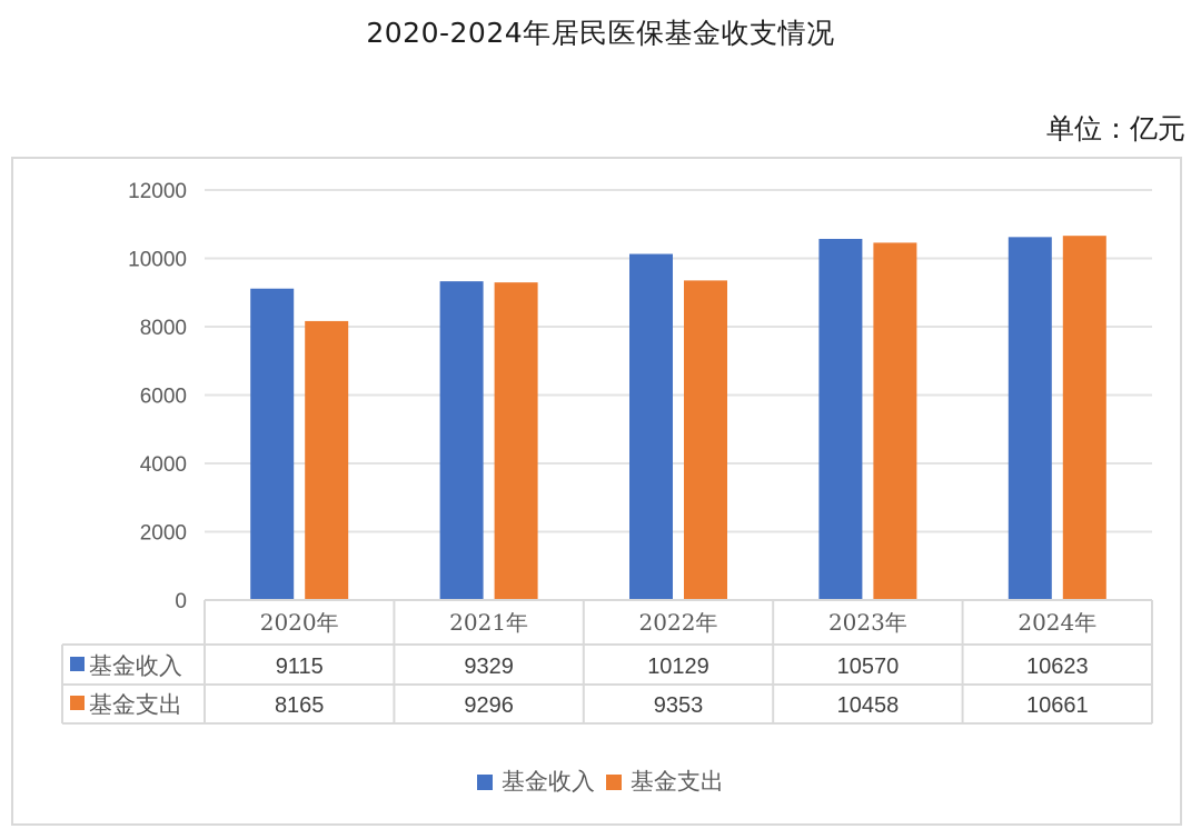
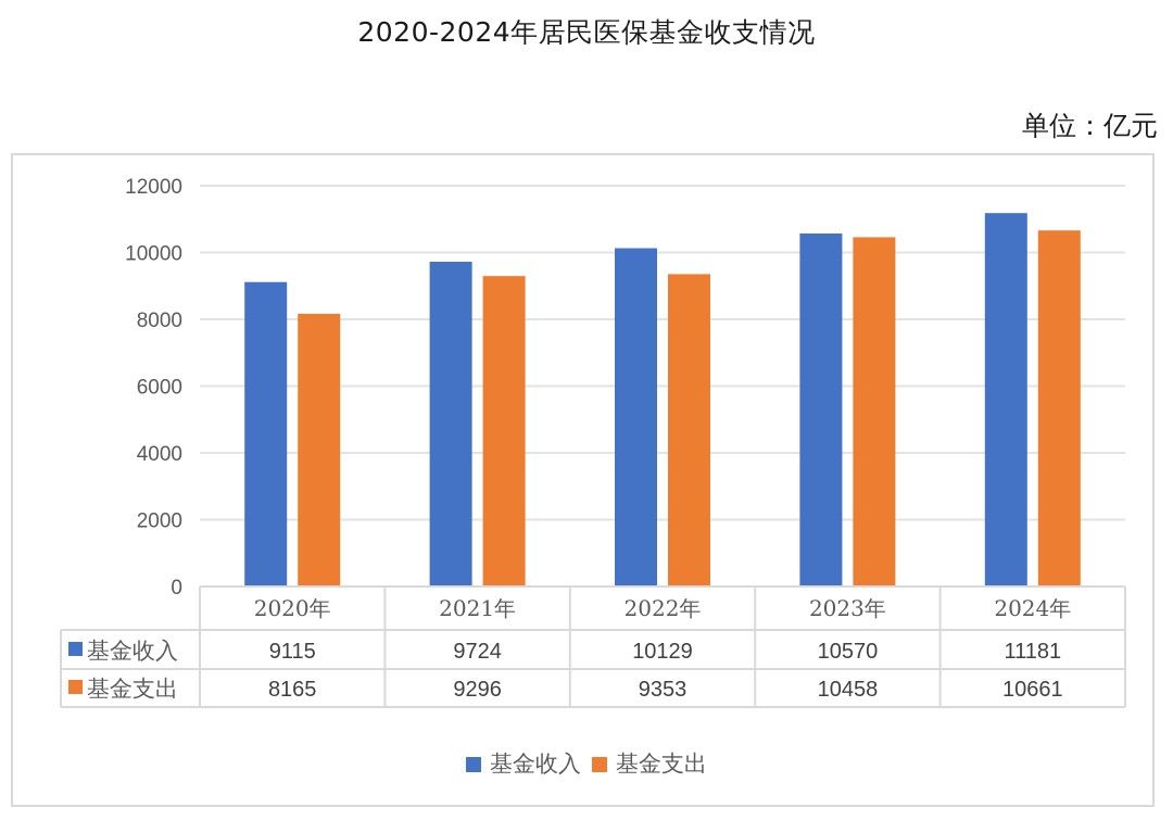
基金收入/2021年: 9329 -> 9724
基金收入/2024年: 10623 -> 11181
